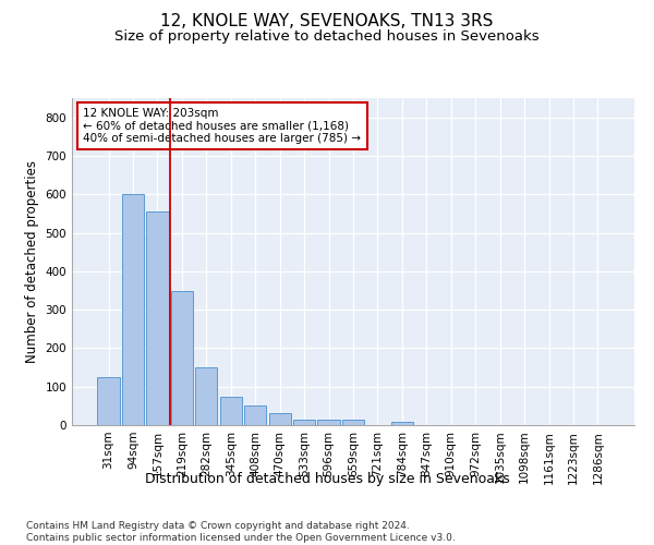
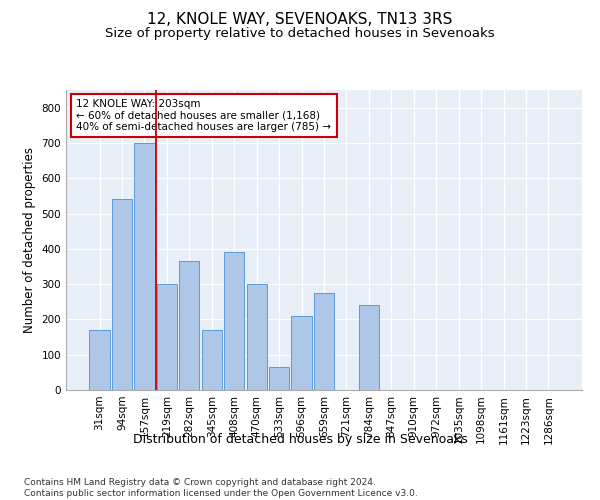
31sqm: 125 -> 170
94sqm: 600 -> 540
157sqm: 555 -> 700
219sqm: 348 -> 300
282sqm: 150 -> 365
345sqm: 75 -> 170
408sqm: 52 -> 390
470sqm: 30 -> 300
533sqm: 14 -> 65
596sqm: 13 -> 210
659sqm: 13 -> 275
784sqm: 8 -> 240
